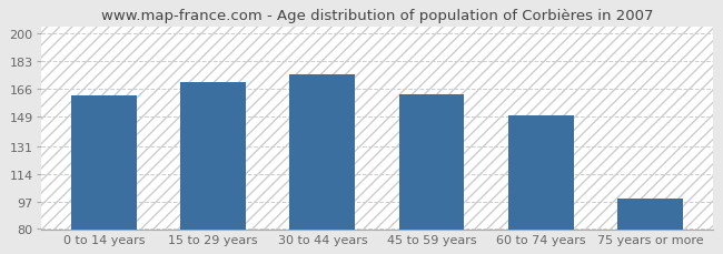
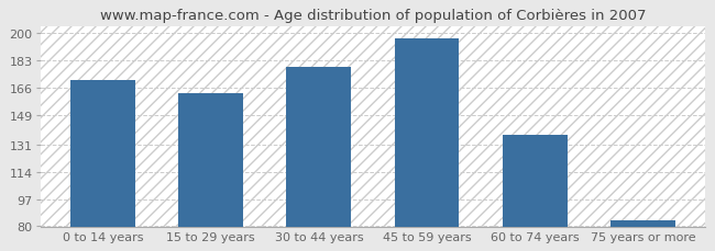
0 to 14 years: 162 -> 171
15 to 29 years: 170 -> 163
30 to 44 years: 175 -> 179
45 to 59 years: 163 -> 197
60 to 74 years: 150 -> 137
75 years or more: 99 -> 84
